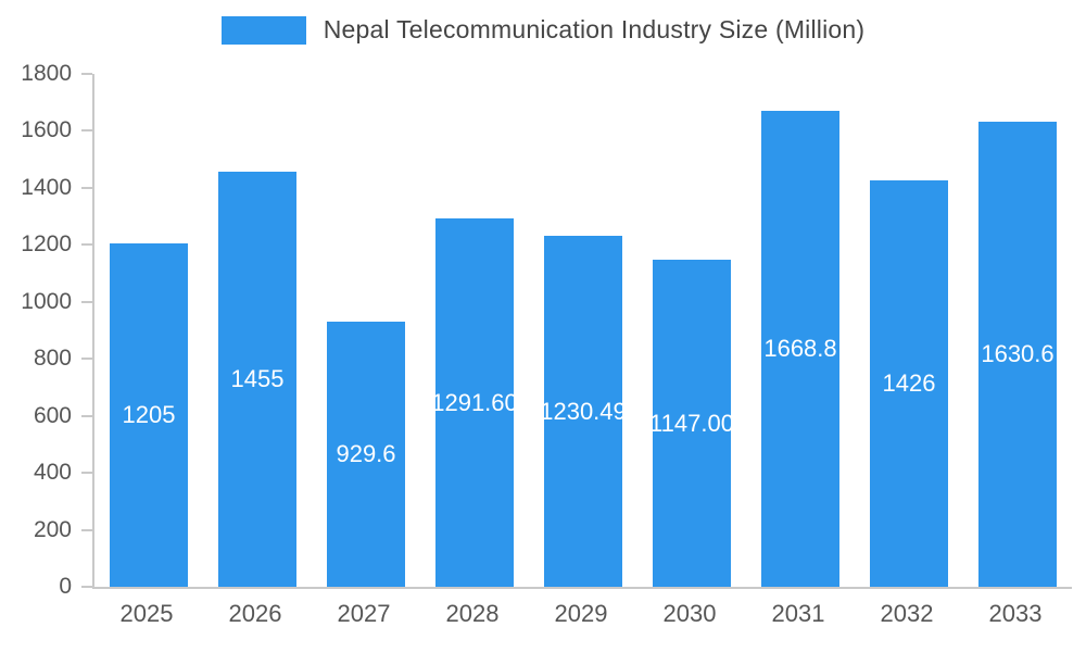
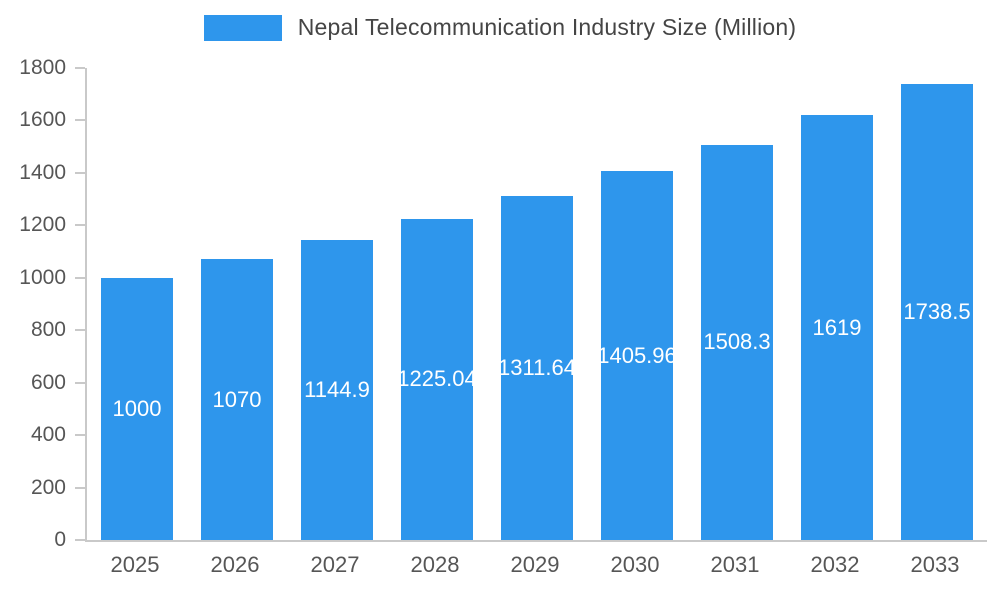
2025: 1205 -> 1000
2026: 1455 -> 1070
2027: 929.6 -> 1144.9
2028: 1291.60 -> 1225.04
2029: 1230.49 -> 1311.64
2030: 1147.00 -> 1405.96
2031: 1668.8 -> 1508.3
2032: 1426 -> 1619
2033: 1630.6 -> 1738.5
